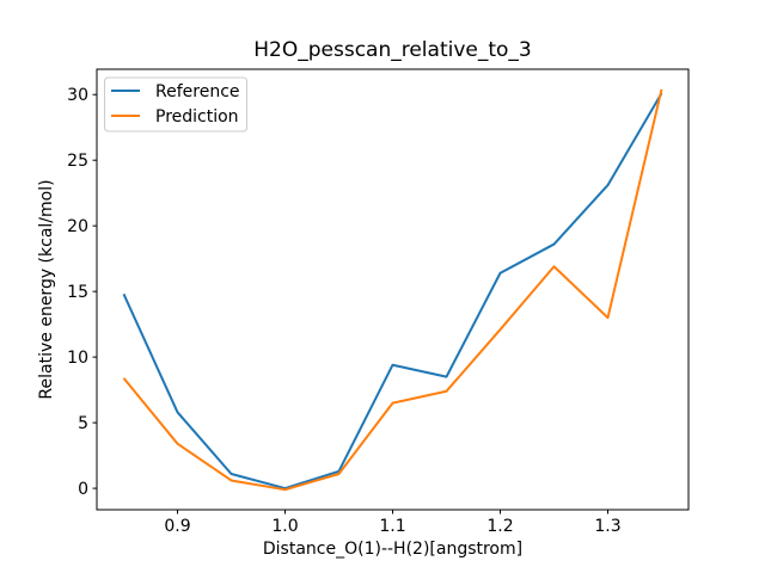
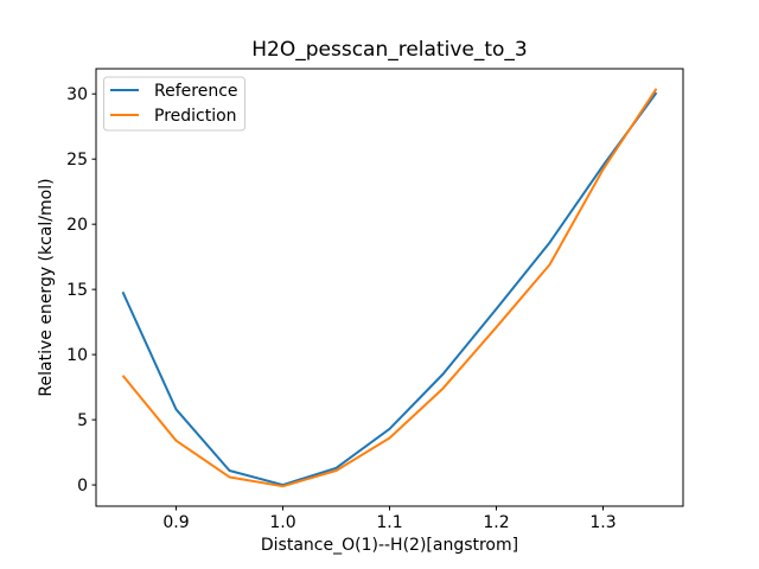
Reference/1.1: 9.4 -> 4.3
Prediction/1.1: 6.5 -> 3.6
Reference/1.2: 16.4 -> 13.5
Reference/1.3: 23.1 -> 24.5
Prediction/1.3: 13.0 -> 24.2
